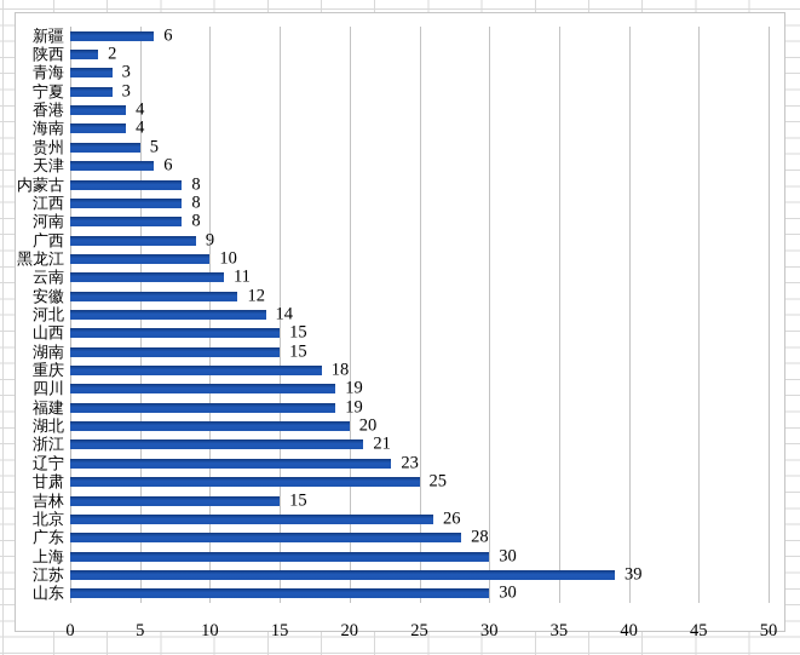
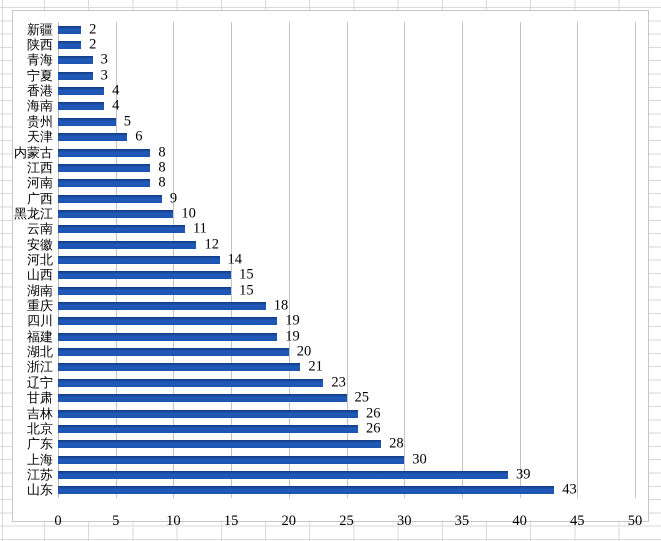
新疆: 6 -> 2
吉林: 15 -> 26
山东: 30 -> 43
